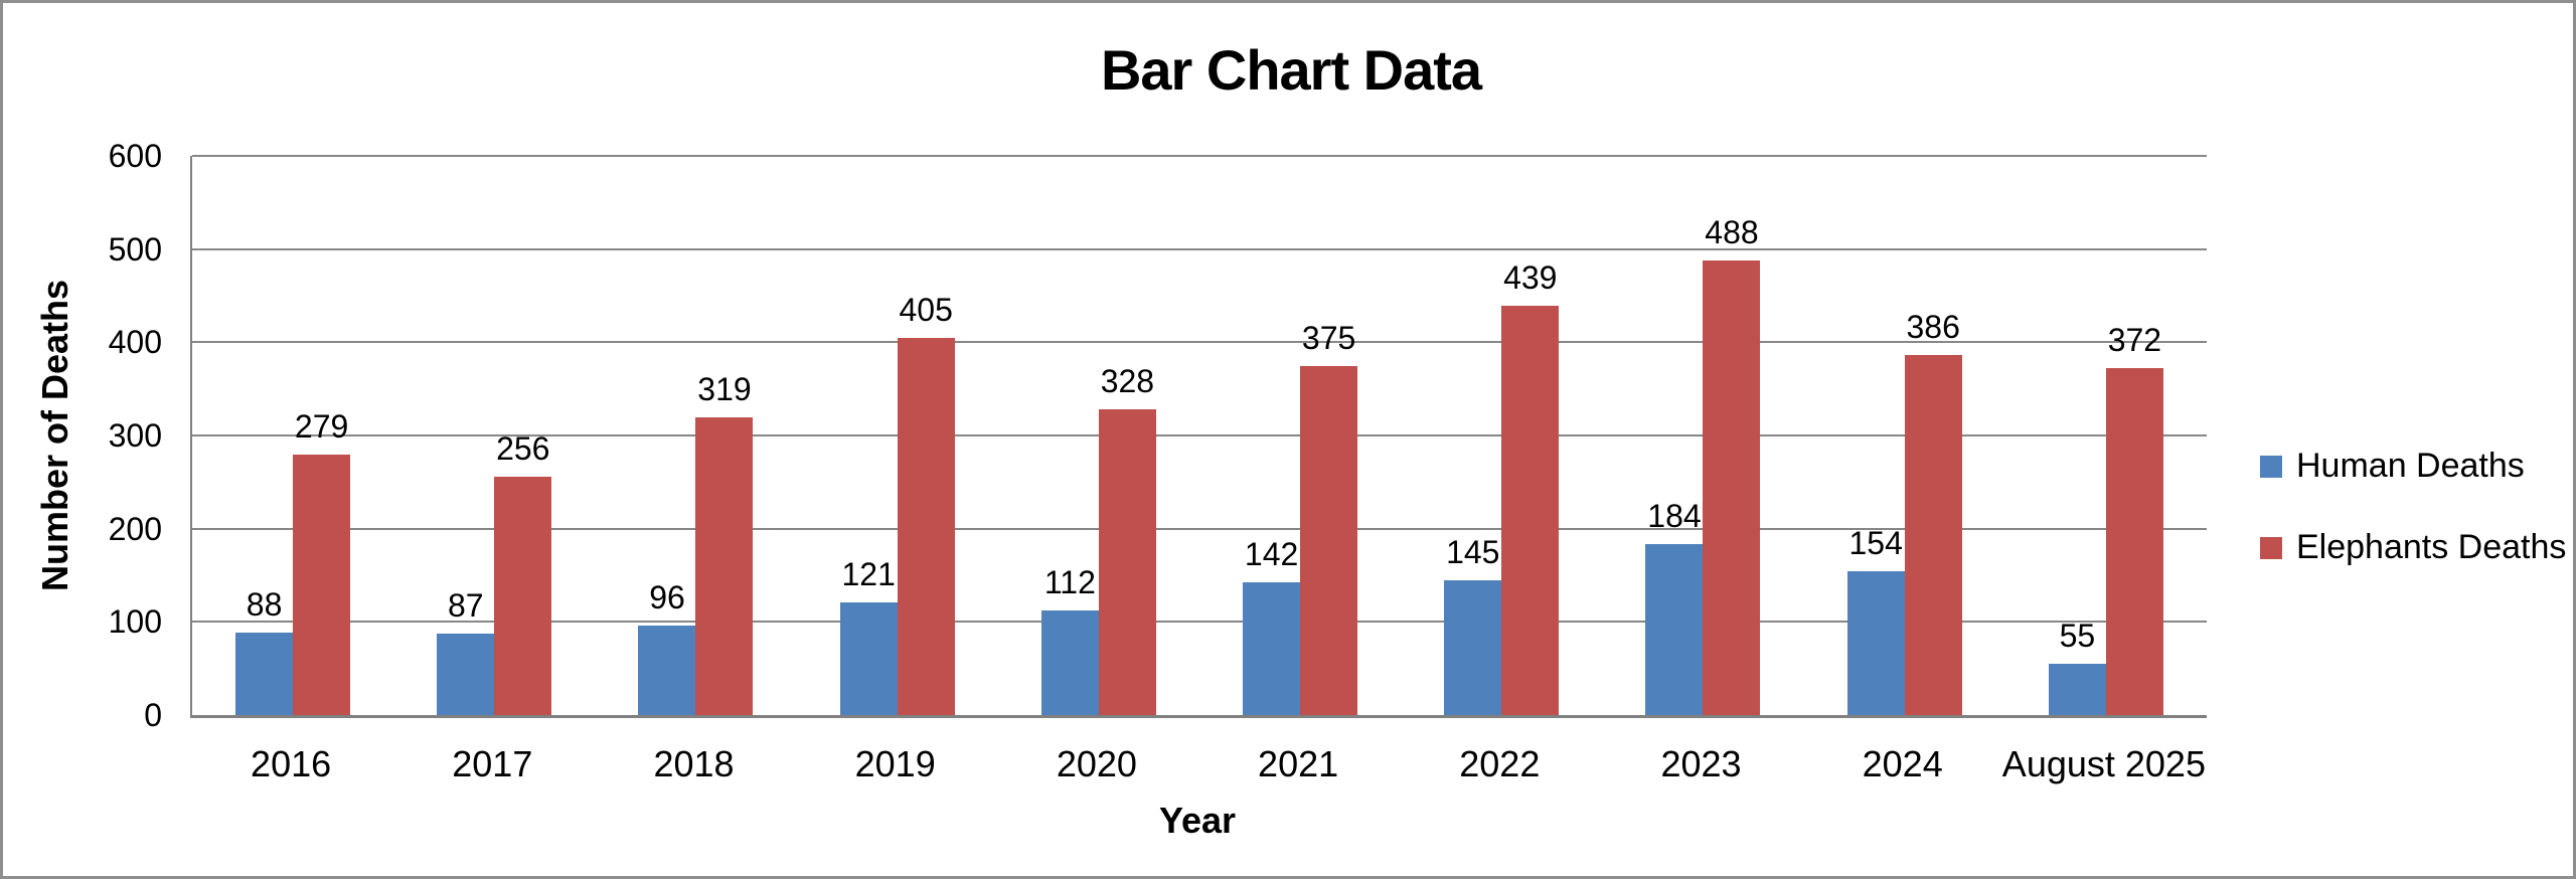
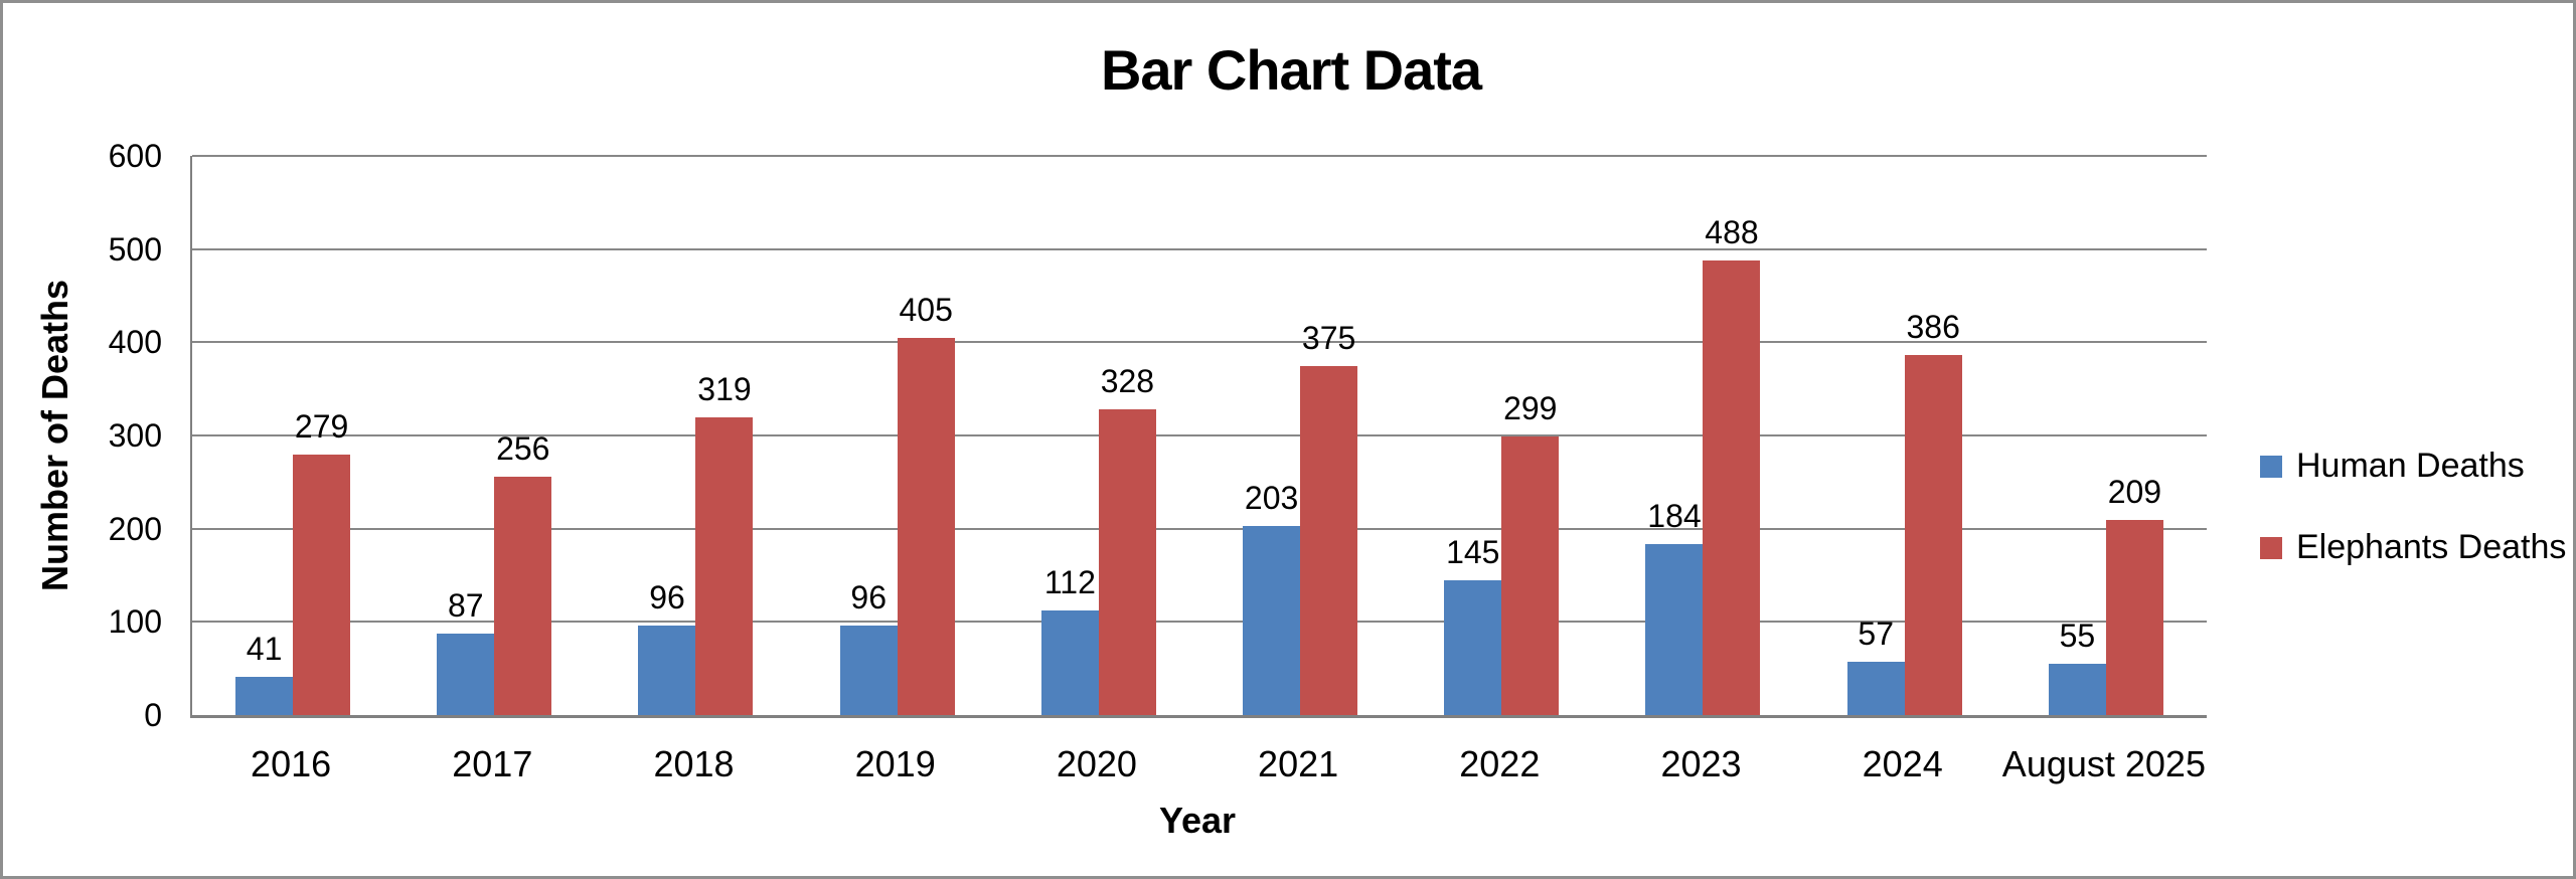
Human Deaths/2016: 88 -> 41
Human Deaths/2019: 121 -> 96
Human Deaths/2021: 142 -> 203
Elephants Deaths/2022: 439 -> 299
Human Deaths/2024: 154 -> 57
Elephants Deaths/August 2025: 372 -> 209
